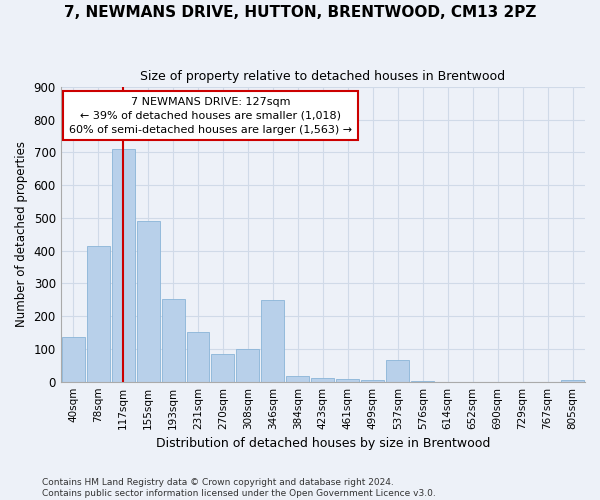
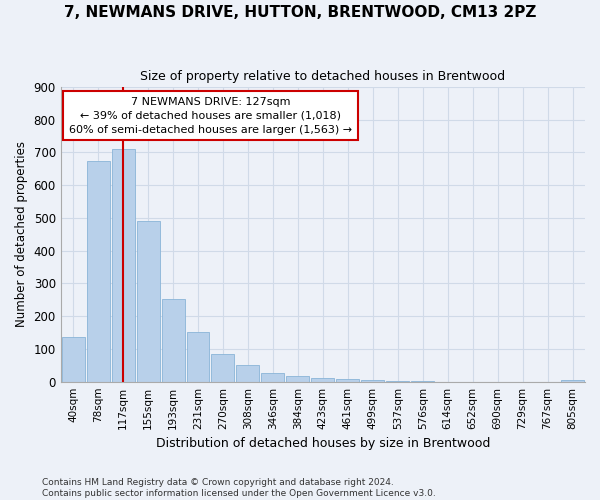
78sqm: 415 -> 675
308sqm: 100 -> 50
346sqm: 250 -> 28
537sqm: 65 -> 2
